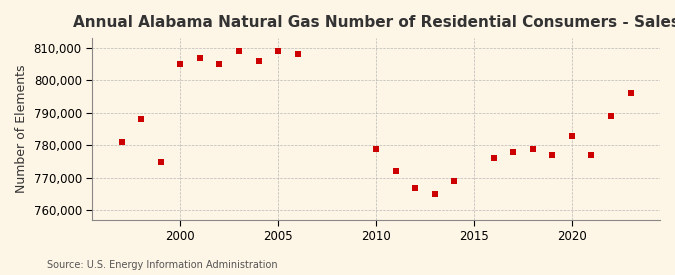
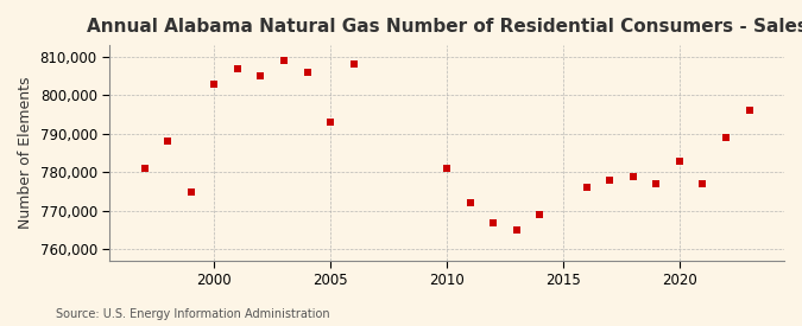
2000: 805,000 -> 803,000
2005: 809,000 -> 793,000
2010: 779,000 -> 781,000
